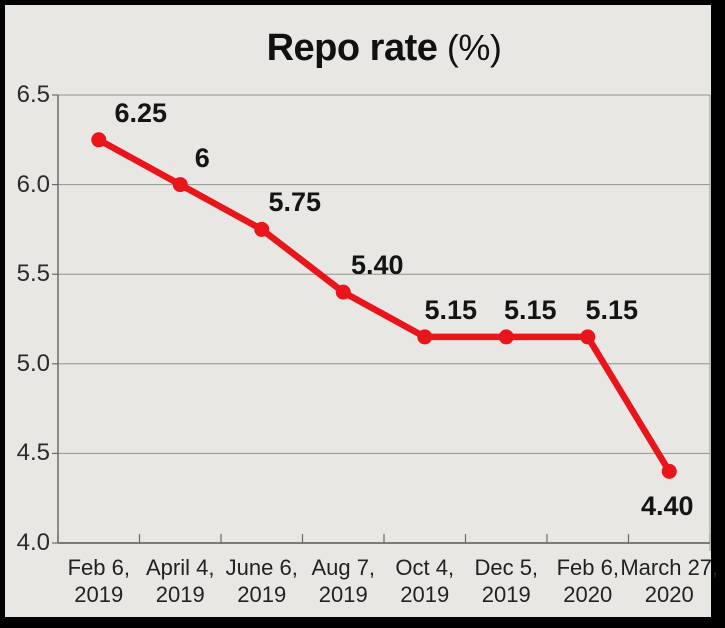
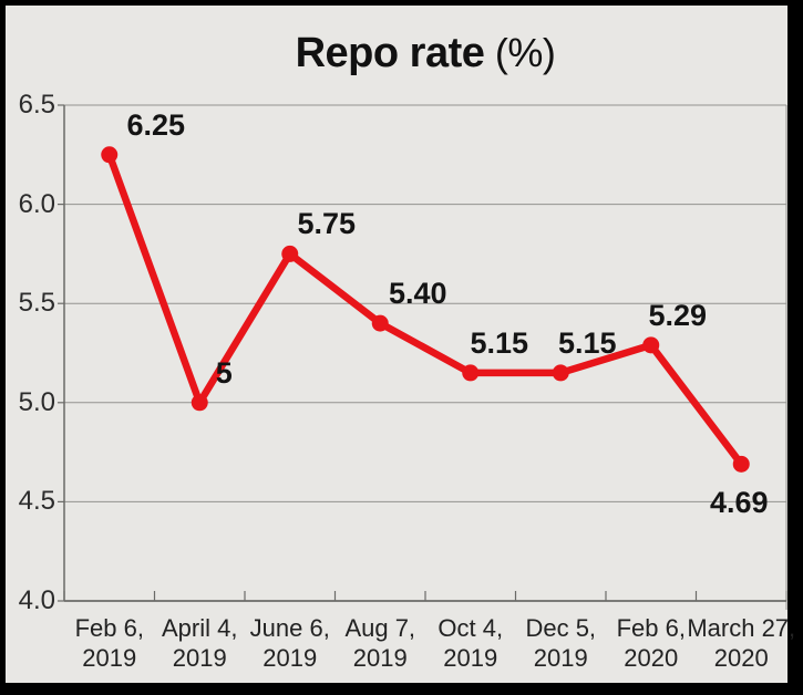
April 4, 2019: 6 -> 5
Feb 6, 2020: 5.15 -> 5.29
March 27, 2020: 4.40 -> 4.69
